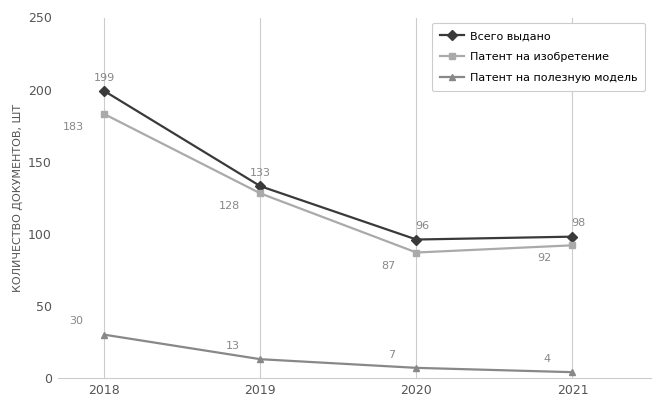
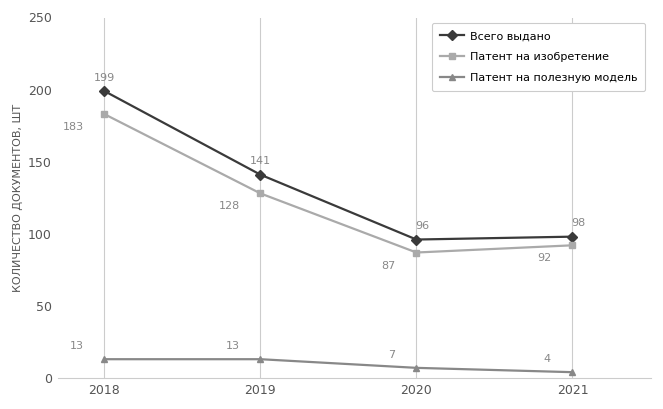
Патент на полезную модель/2018: 30 -> 13
Всего выдано/2019: 133 -> 141
